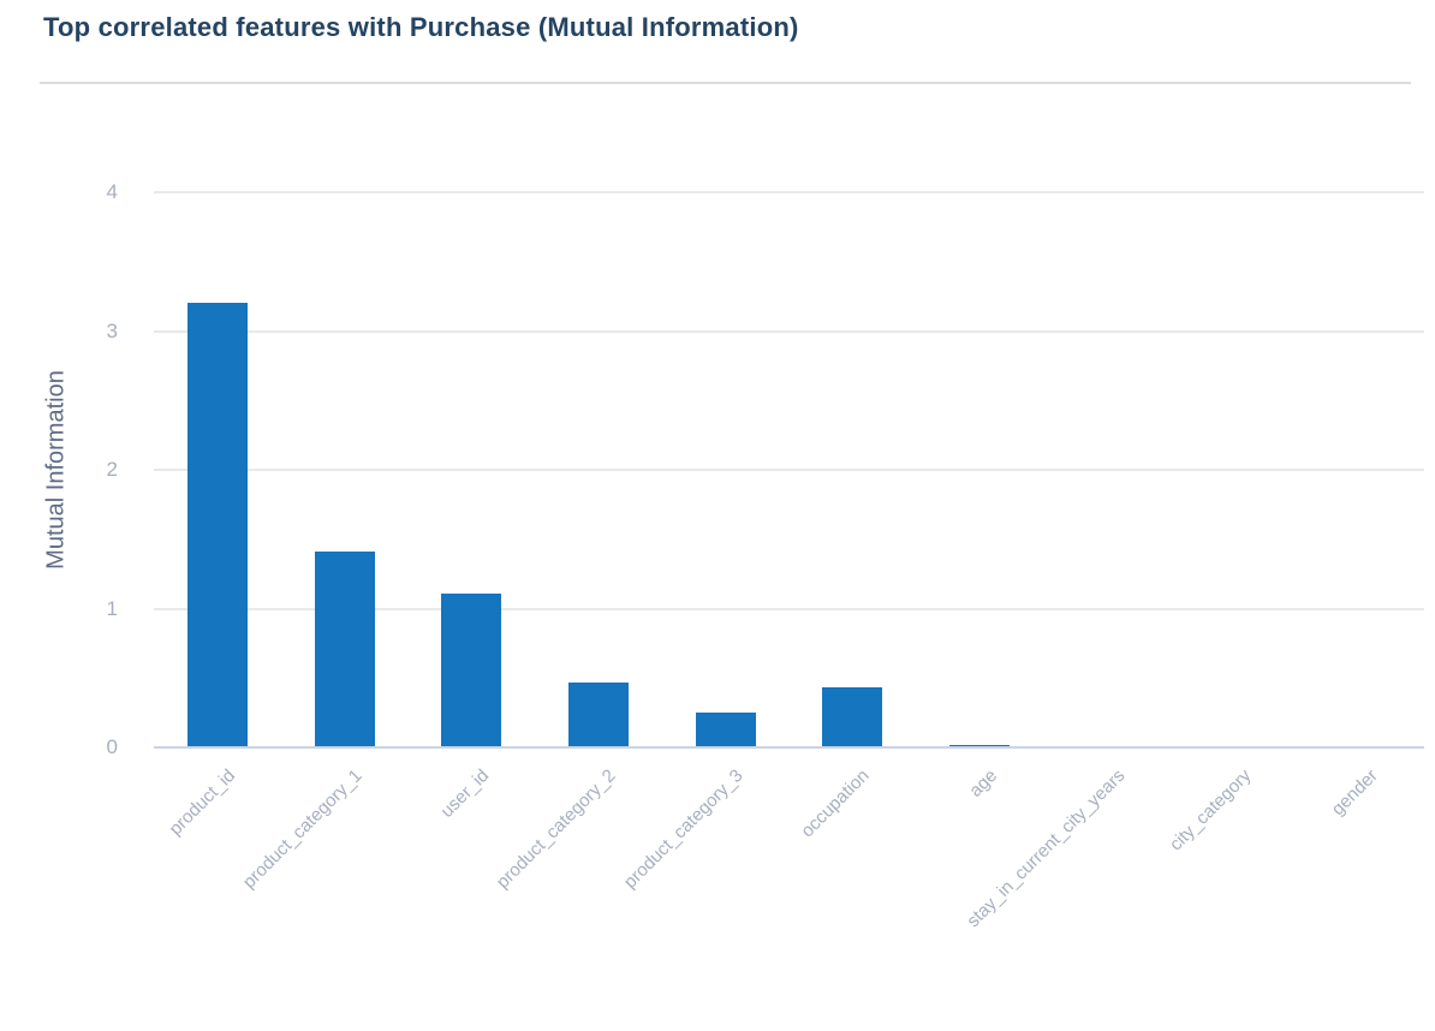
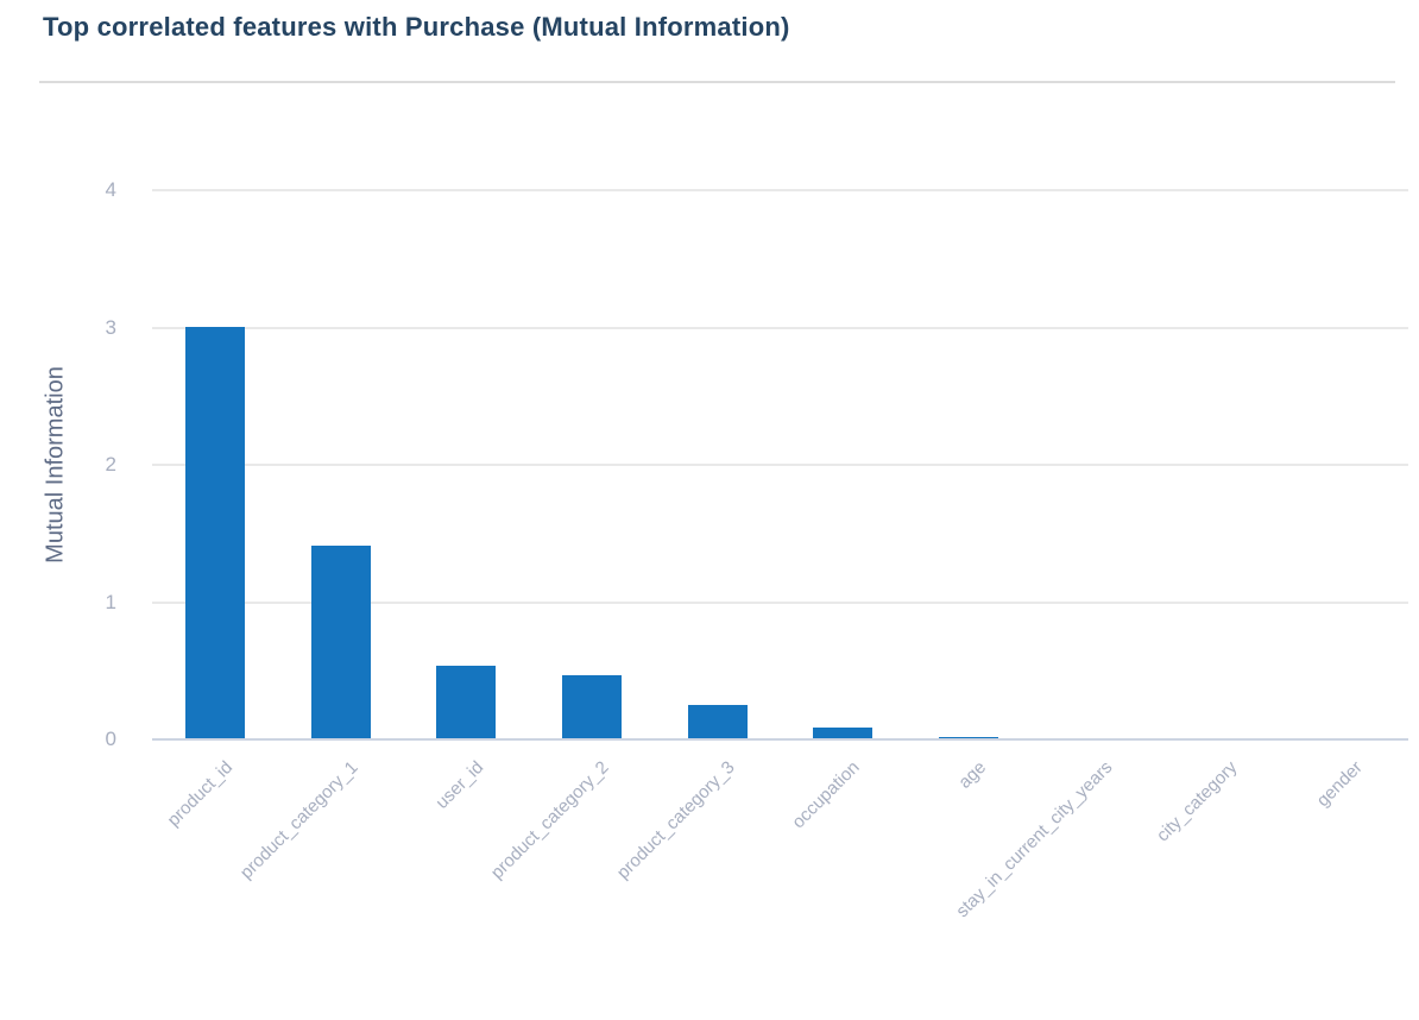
product_id: 3.20 -> 3.00
user_id: 1.11 -> 0.54
occupation: 0.43 -> 0.09
